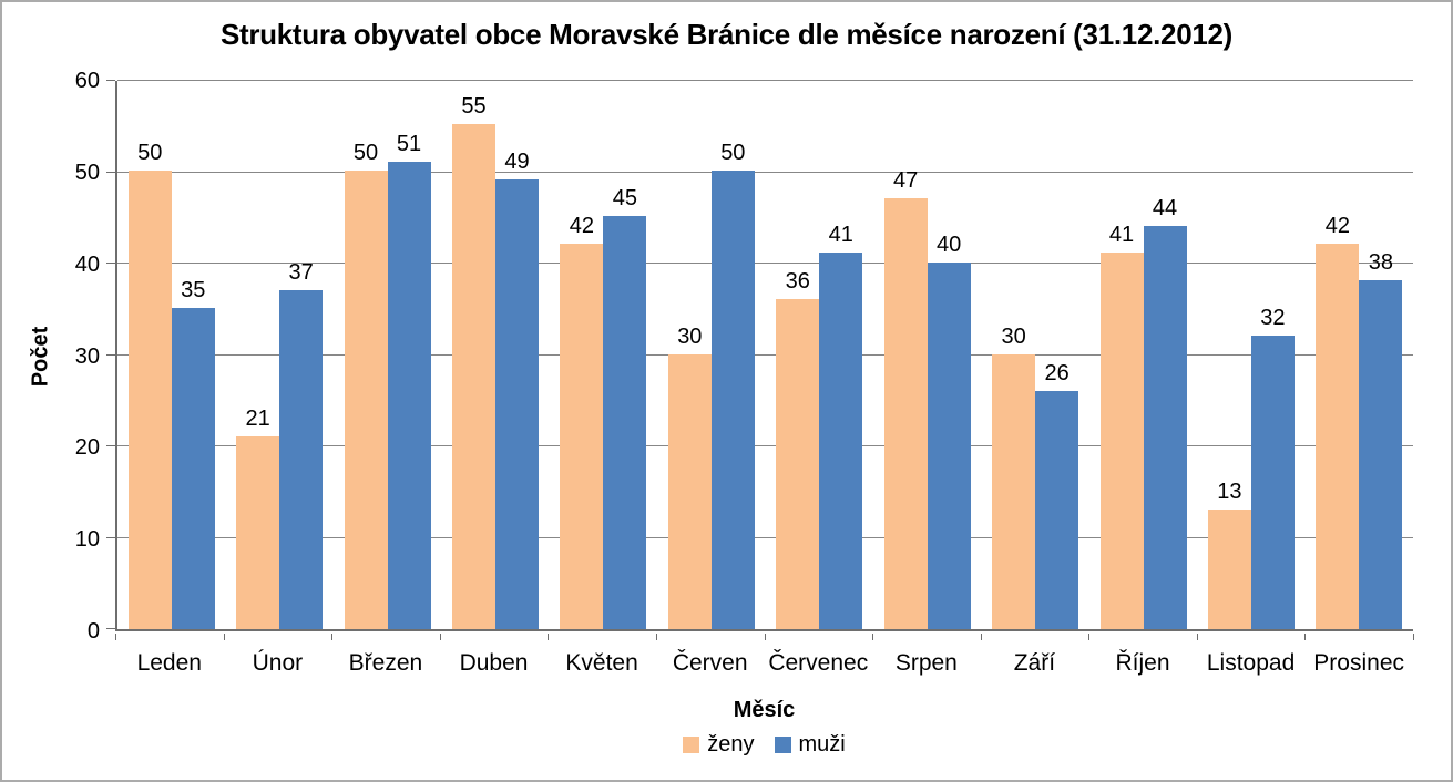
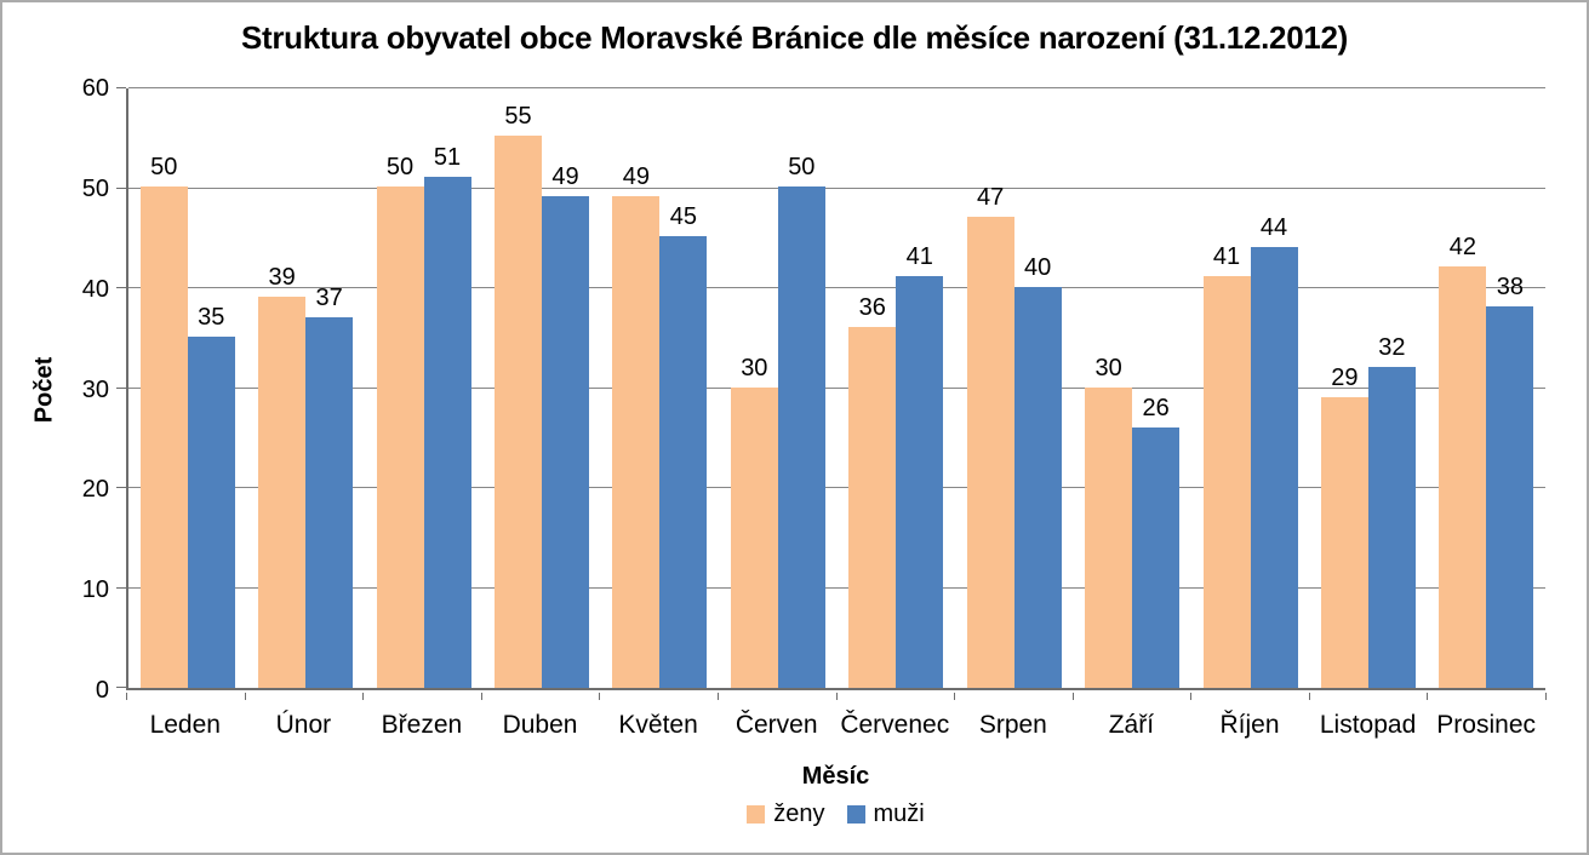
ženy/Únor: 21 -> 39
ženy/Květen: 42 -> 49
ženy/Listopad: 13 -> 29
